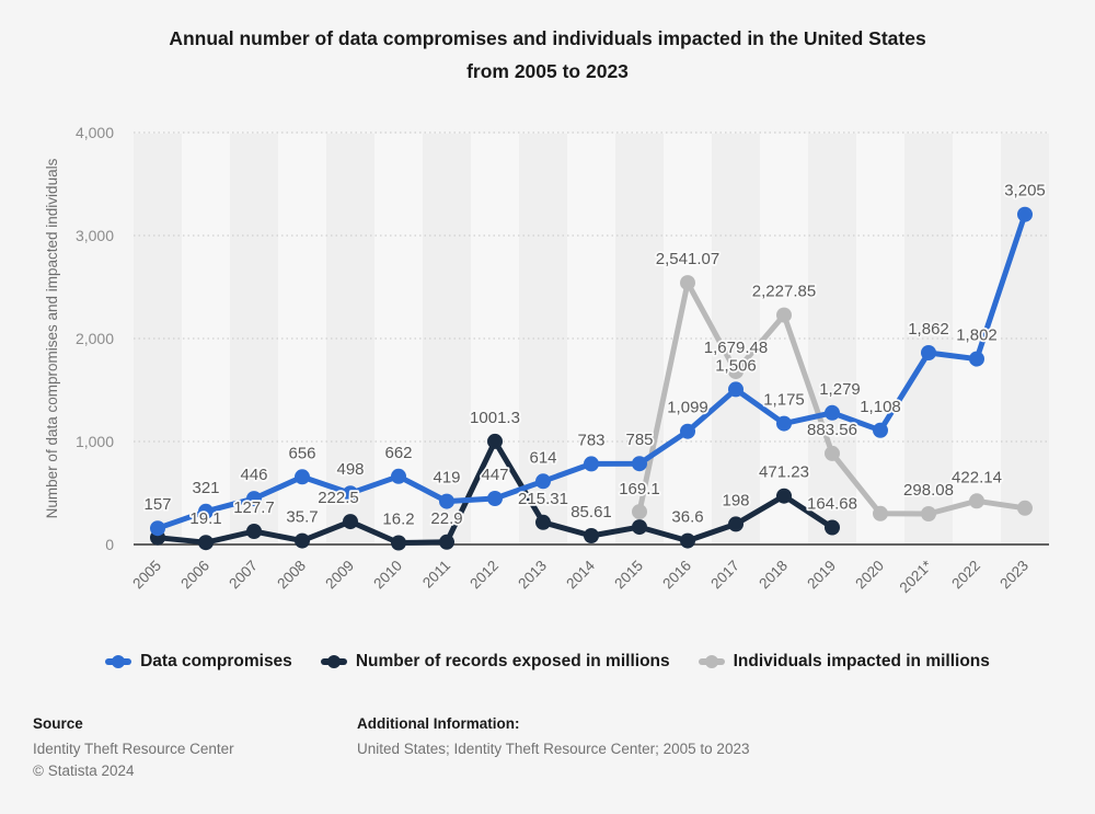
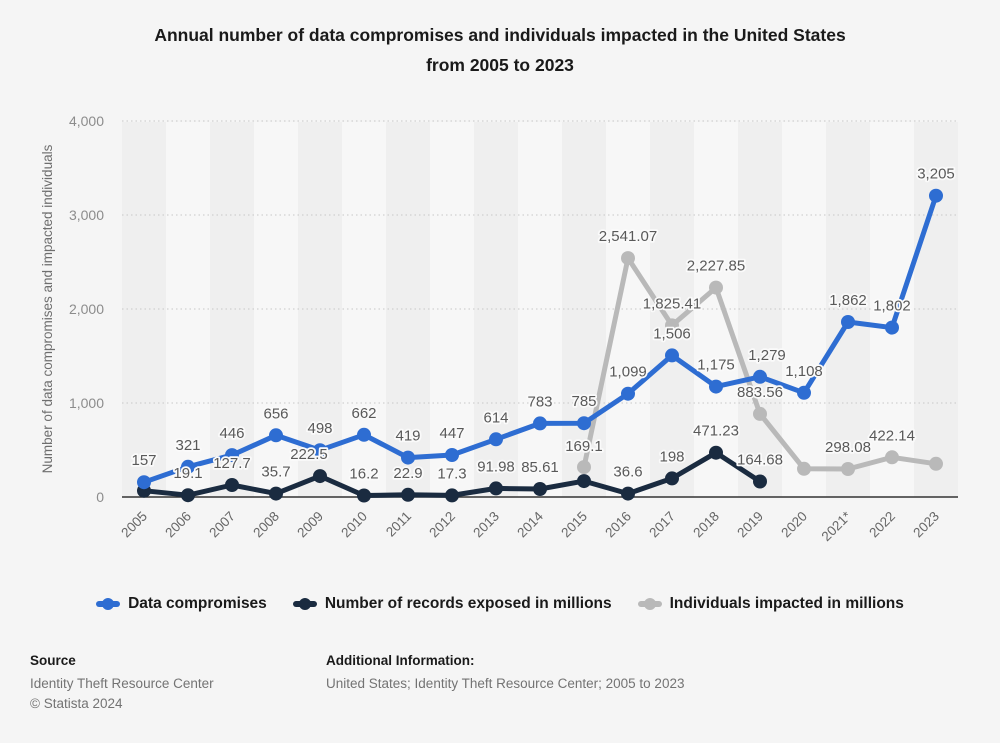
Number of records exposed in millions/2012: 1001.3 -> 17.3
Number of records exposed in millions/2013: 215.31 -> 91.98
Individuals impacted in millions/2017: 1,679.48 -> 1,825.41
